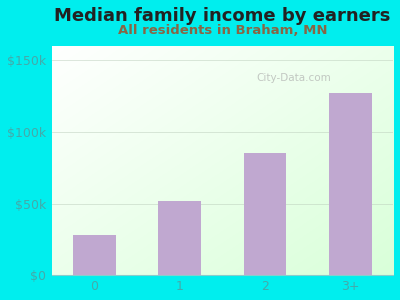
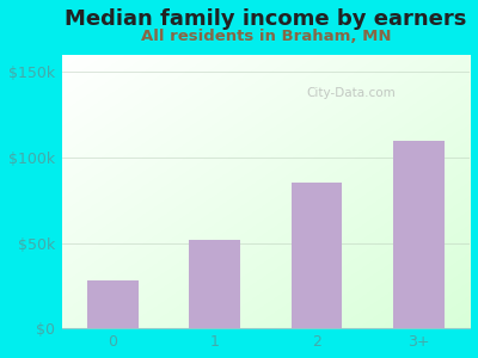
3+: $127k -> $110k
